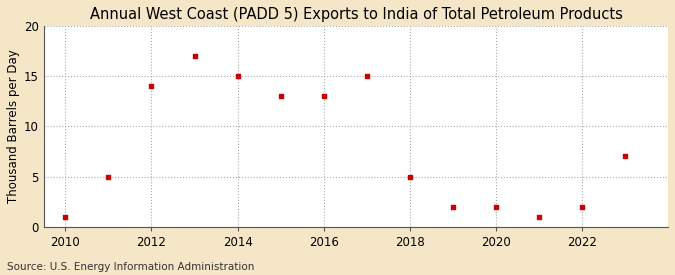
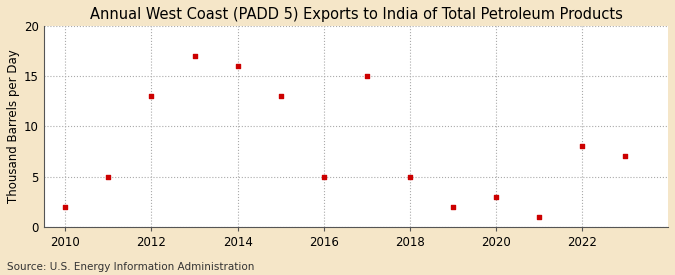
2010: 1 -> 2
2012: 14 -> 13
2014: 15 -> 16
2016: 13 -> 5
2020: 2 -> 3
2022: 2 -> 8
